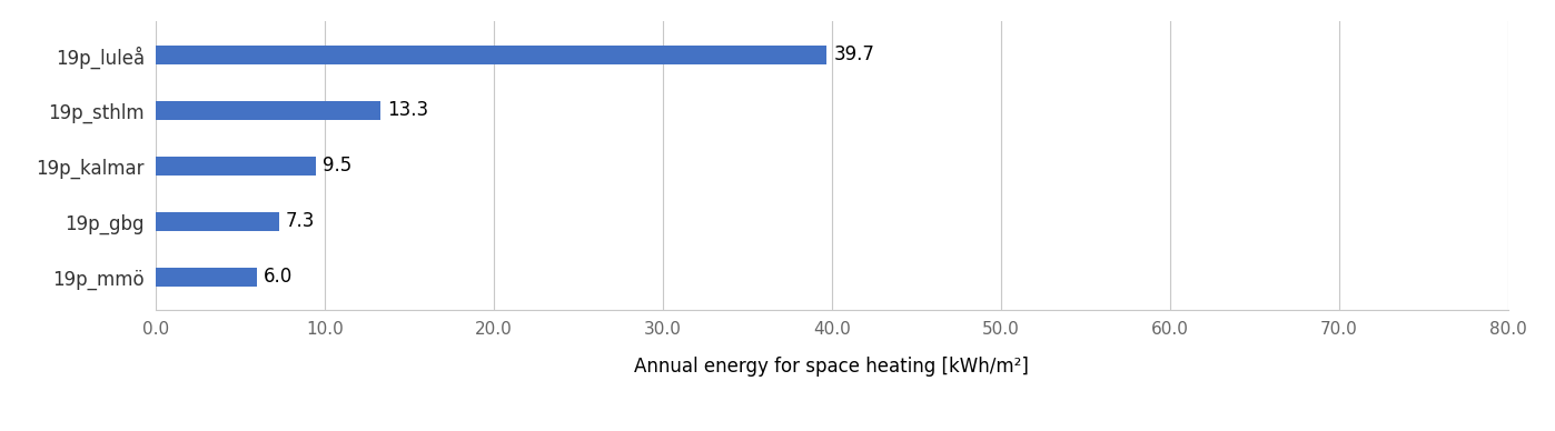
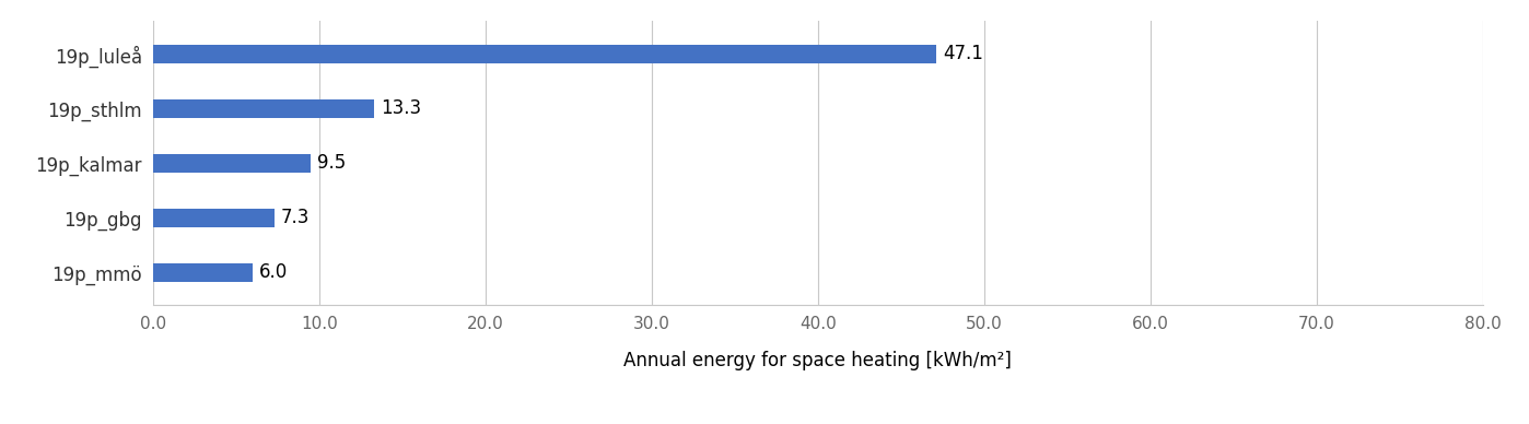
19p_luleå: 39.7 -> 47.1
